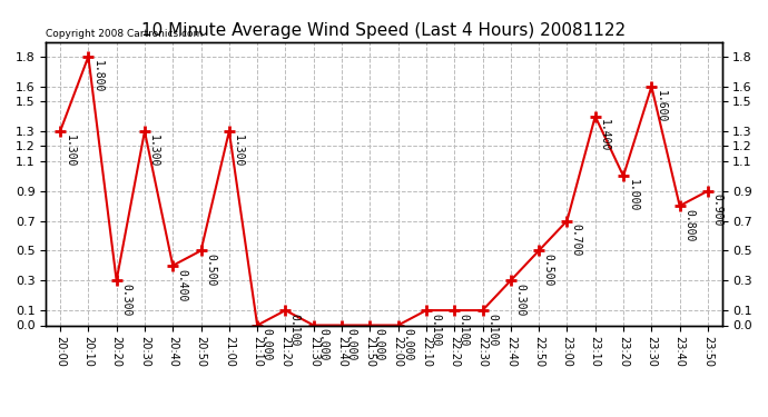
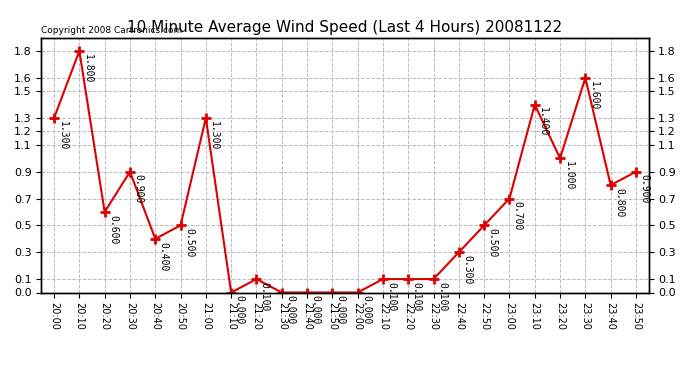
20:20: 0.300 -> 0.600
20:30: 1.300 -> 0.900
